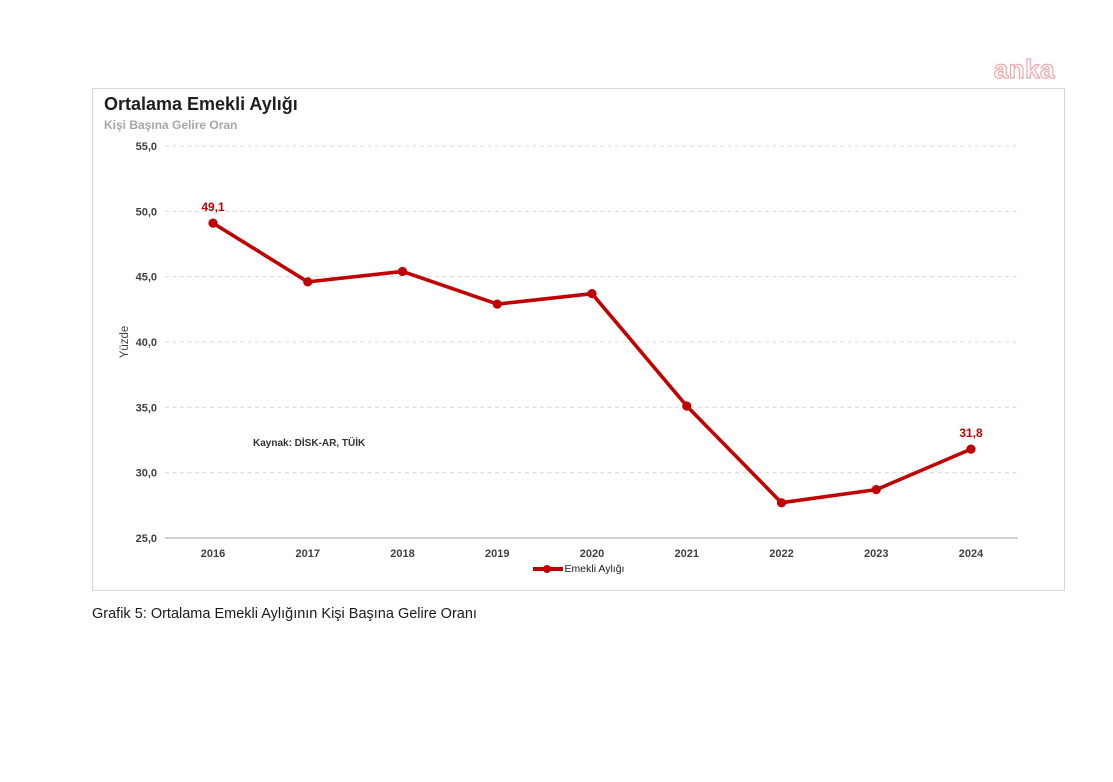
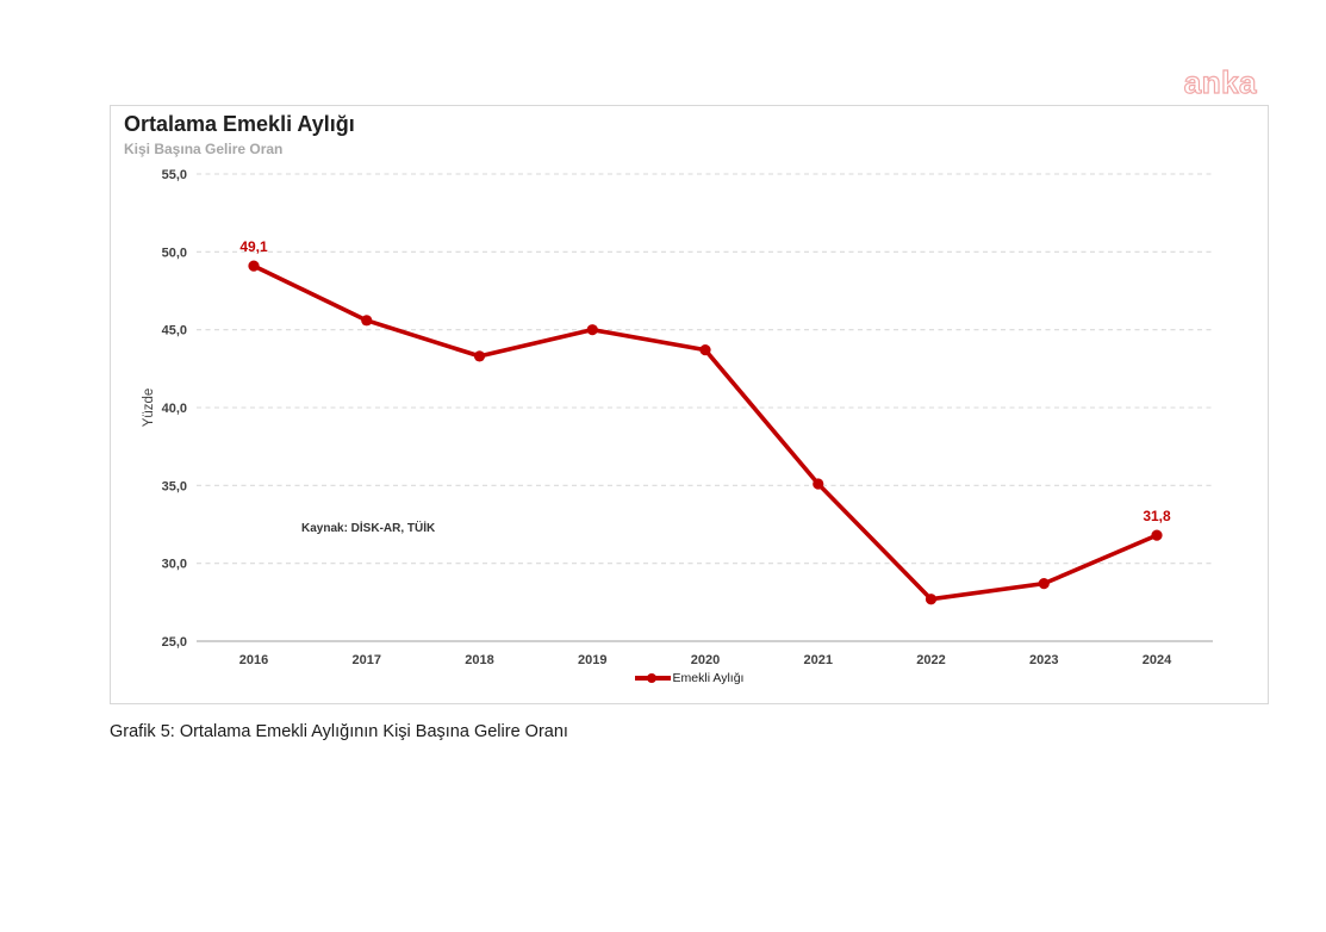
2017: 44,6 -> 45,6
2018: 45,4 -> 43,3
2019: 42,9 -> 45,0
